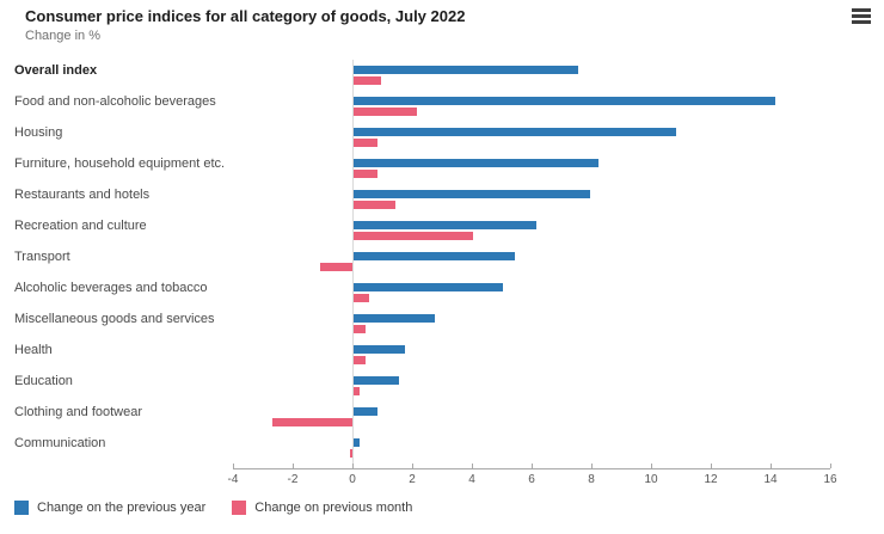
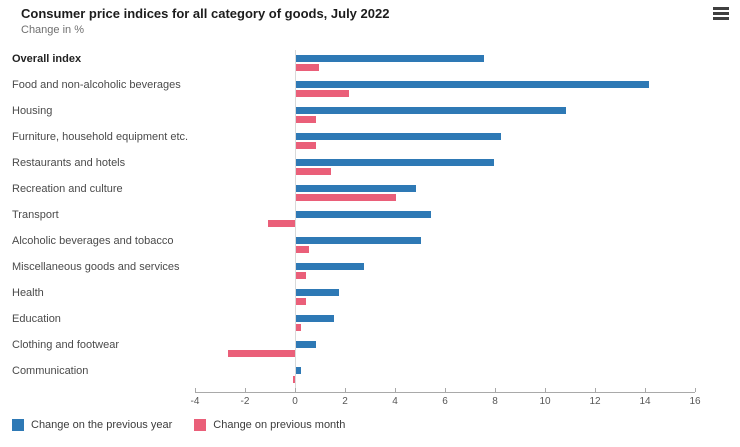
Change on the previous year/Recreation and culture: 6.1 -> 4.8
